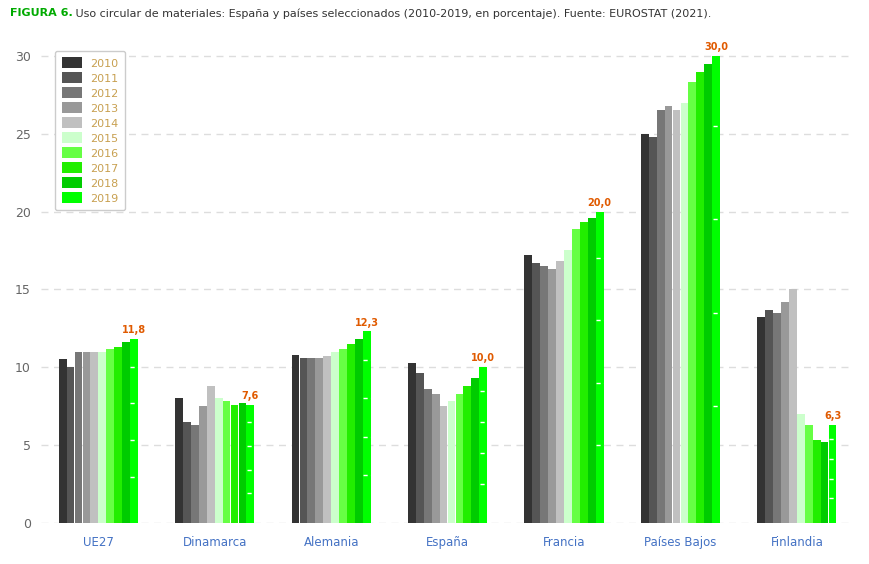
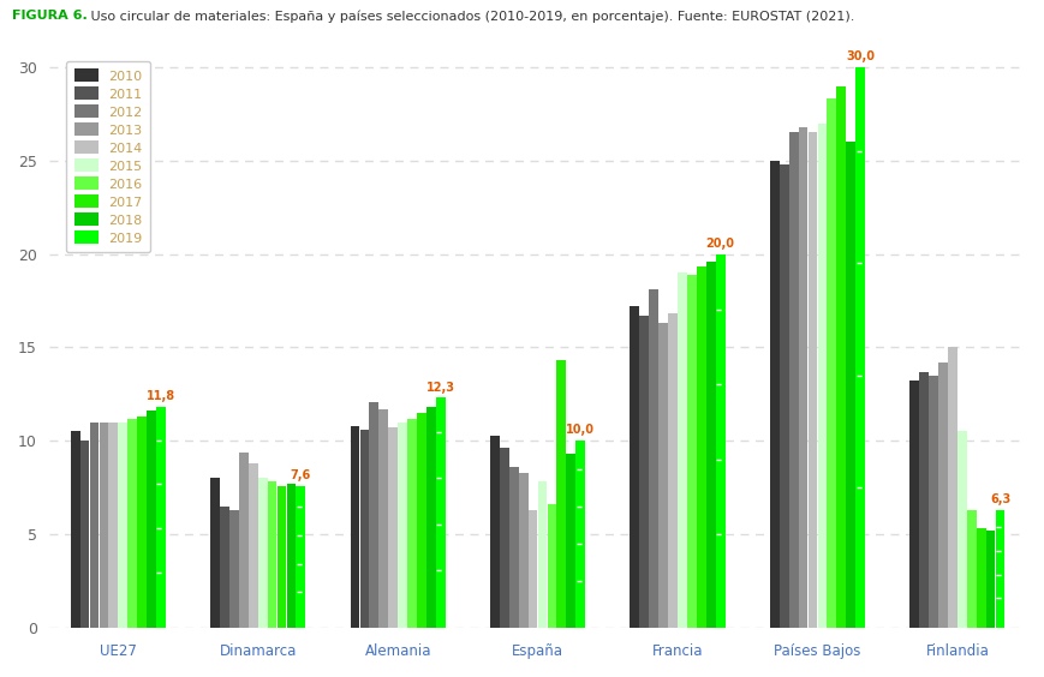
2013/Dinamarca: 7.5 -> 9.4
2012/Alemania: 10.6 -> 12.1
2013/Alemania: 10.6 -> 11.7
2014/España: 7.5 -> 6.3
2016/España: 8.3 -> 6.6
2017/España: 8.8 -> 14.3
2012/Francia: 16.5 -> 18.1
2015/Francia: 17.5 -> 19.0
2018/Países Bajos: 29.5 -> 26.0
2015/Finlandia: 7.0 -> 10.5
